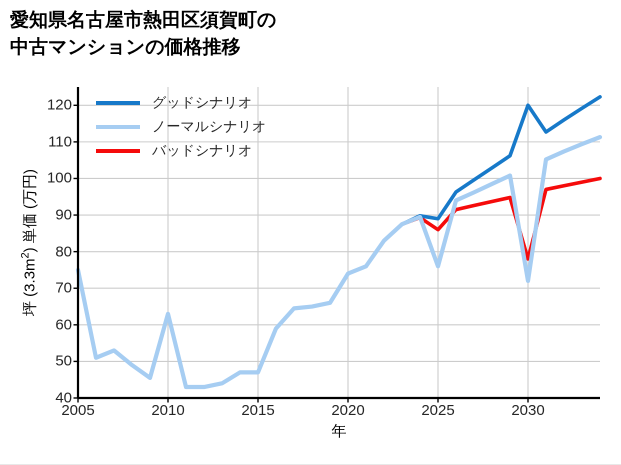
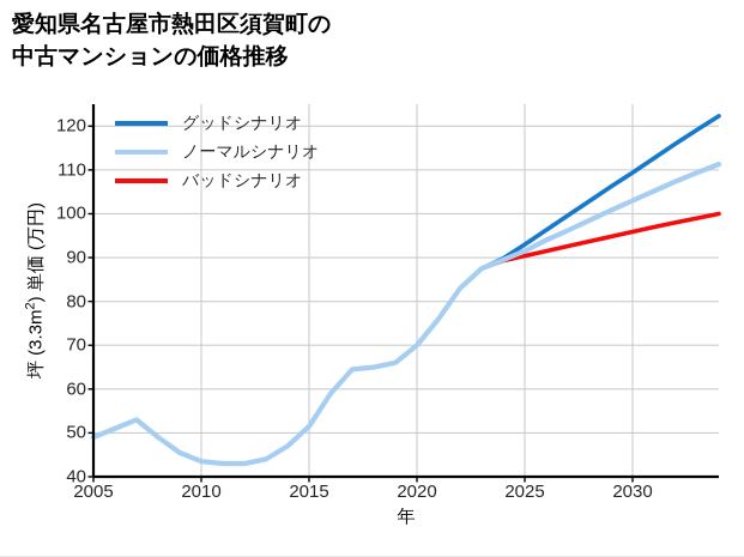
ノーマルシナリオ/2005: 75 -> 49
ノーマルシナリオ/2010: 63 -> 44
ノーマルシナリオ/2015: 47 -> 52
ノーマルシナリオ/2020: 74 -> 70
ノーマルシナリオ/2025: 76 -> 92
グッドシナリオ/2025: 89 -> 93
バッドシナリオ/2025: 86 -> 90
ノーマルシナリオ/2030: 72 -> 103
グッドシナリオ/2030: 120 -> 109
バッドシナリオ/2030: 78 -> 96
